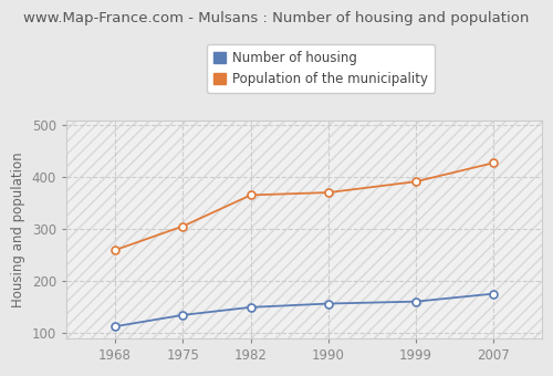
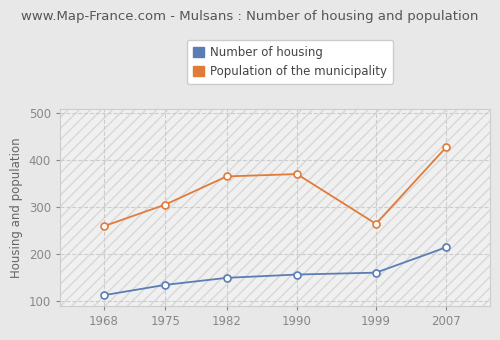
Population of the municipality/1999: 392 -> 265
Number of housing/2007: 176 -> 215
